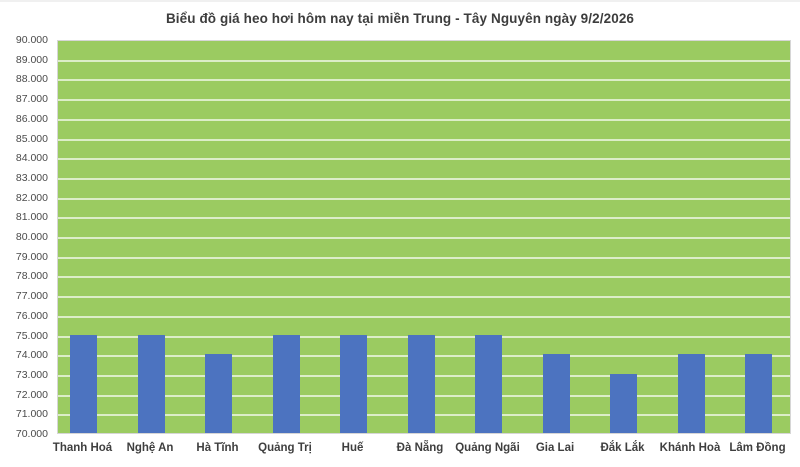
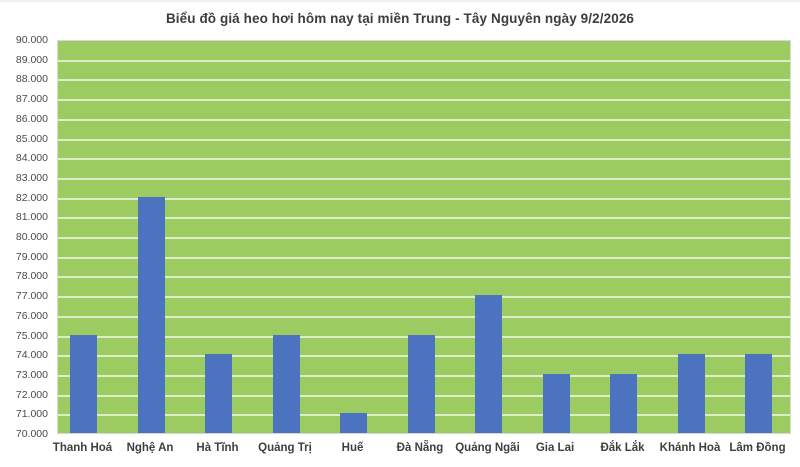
Nghệ An: 75000 -> 82000
Huế: 75000 -> 71000
Quảng Ngãi: 75000 -> 77000
Gia Lai: 74000 -> 73000
